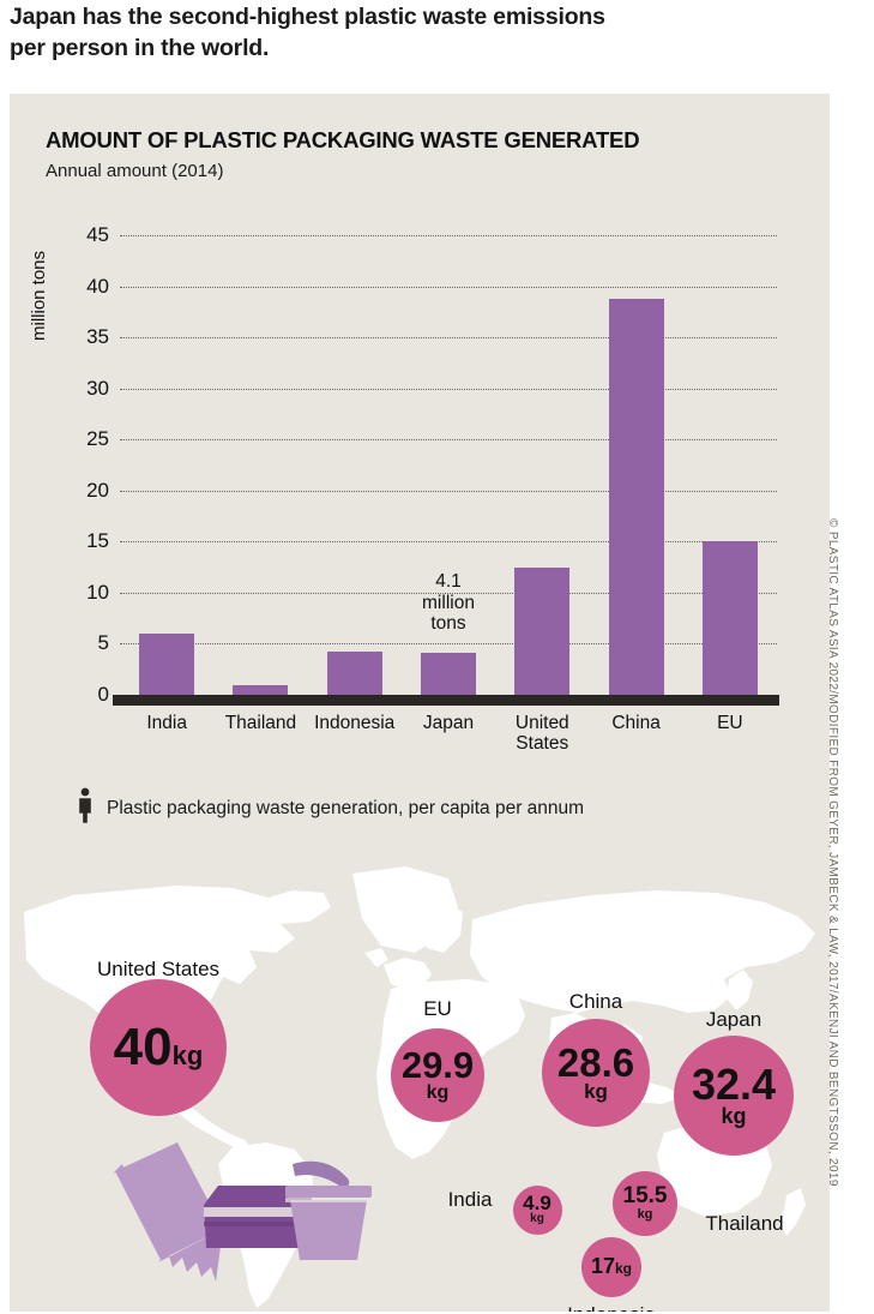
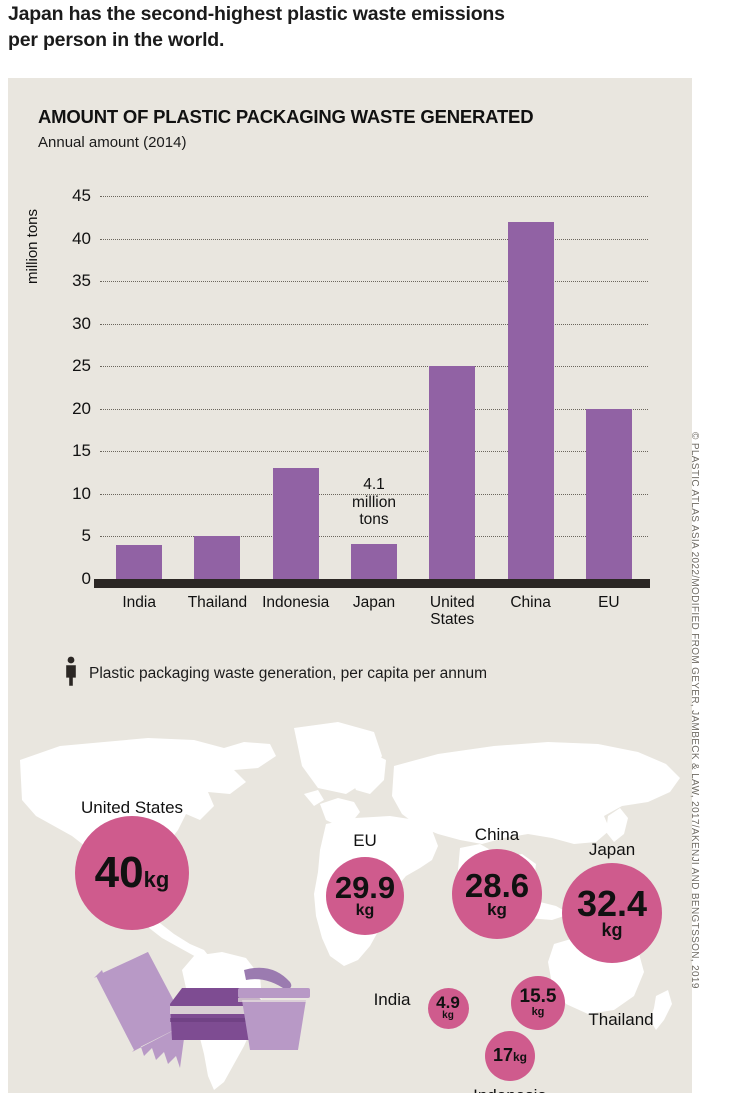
India: 6 -> 4
Thailand: 1 -> 5
Indonesia: 4 -> 13
United States: 12 -> 25
China: 39 -> 42
EU: 15 -> 20
